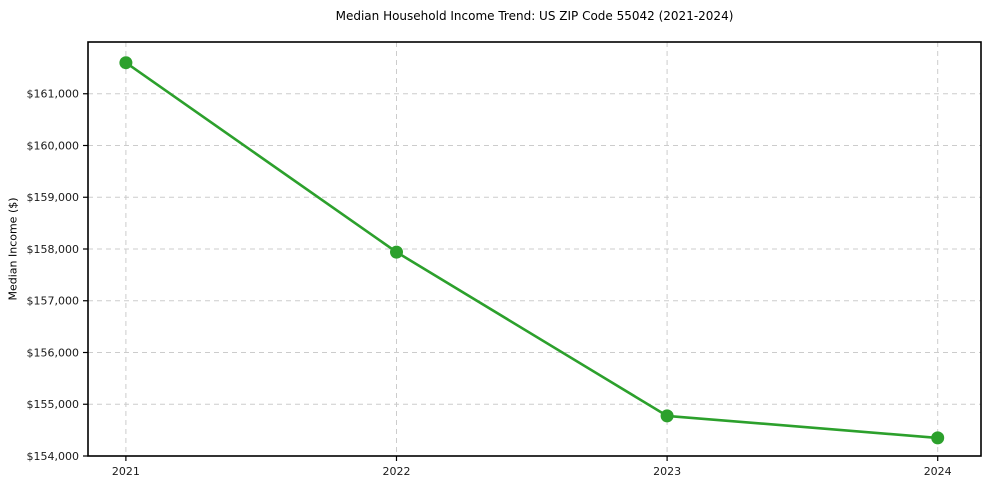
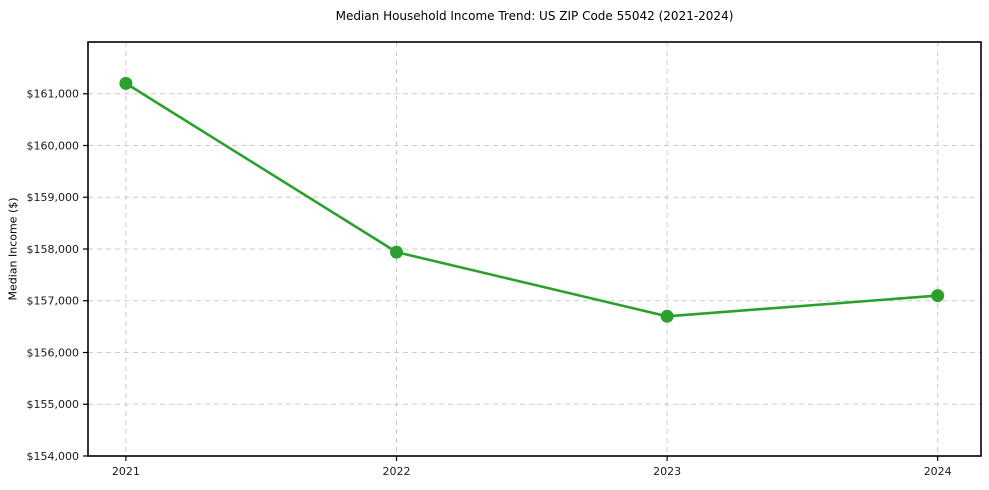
2021: $161600 -> $161200
2023: $154800 -> $156700
2024: $154400 -> $157100
